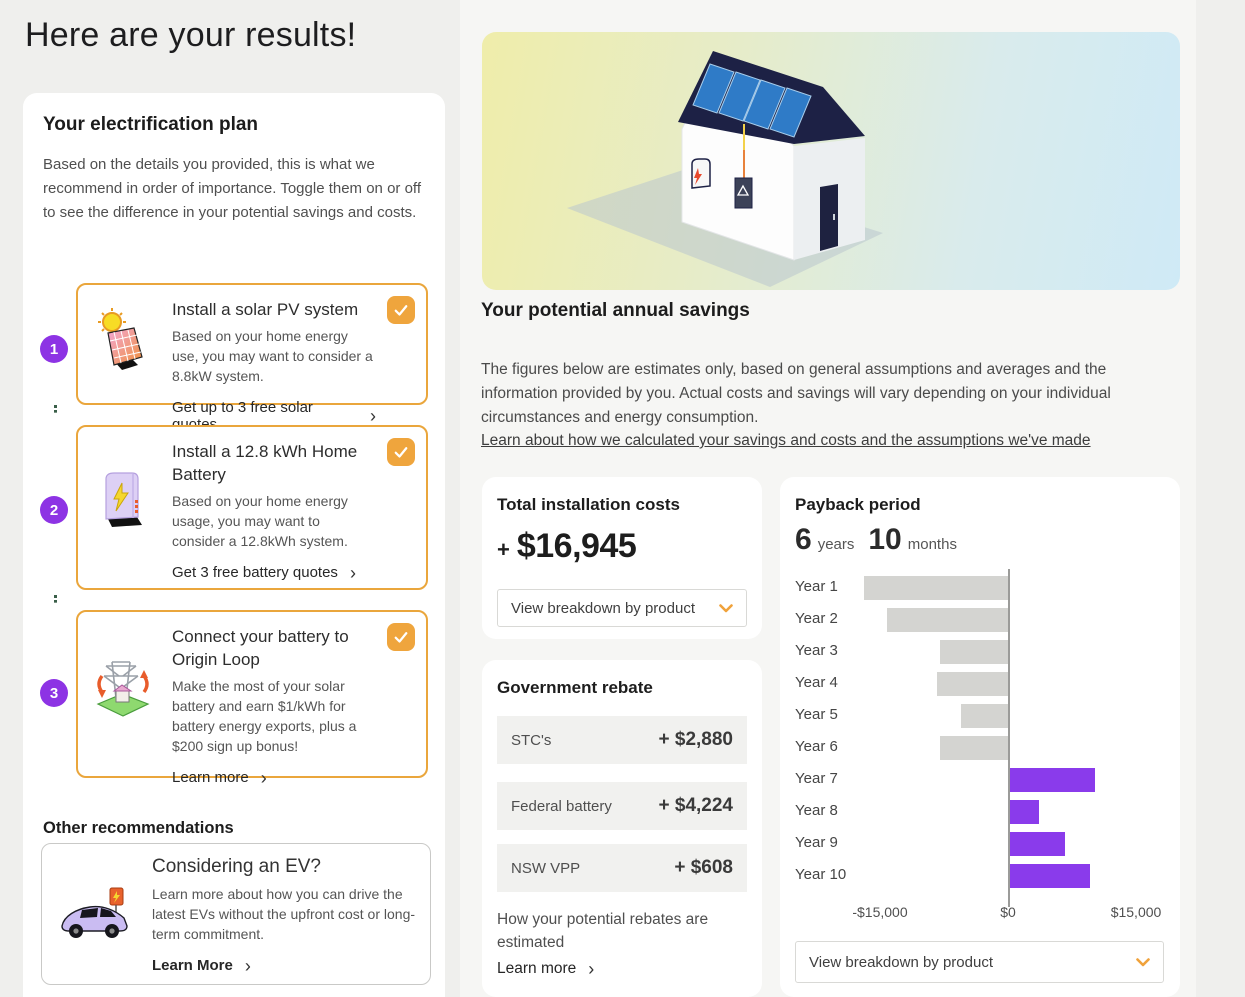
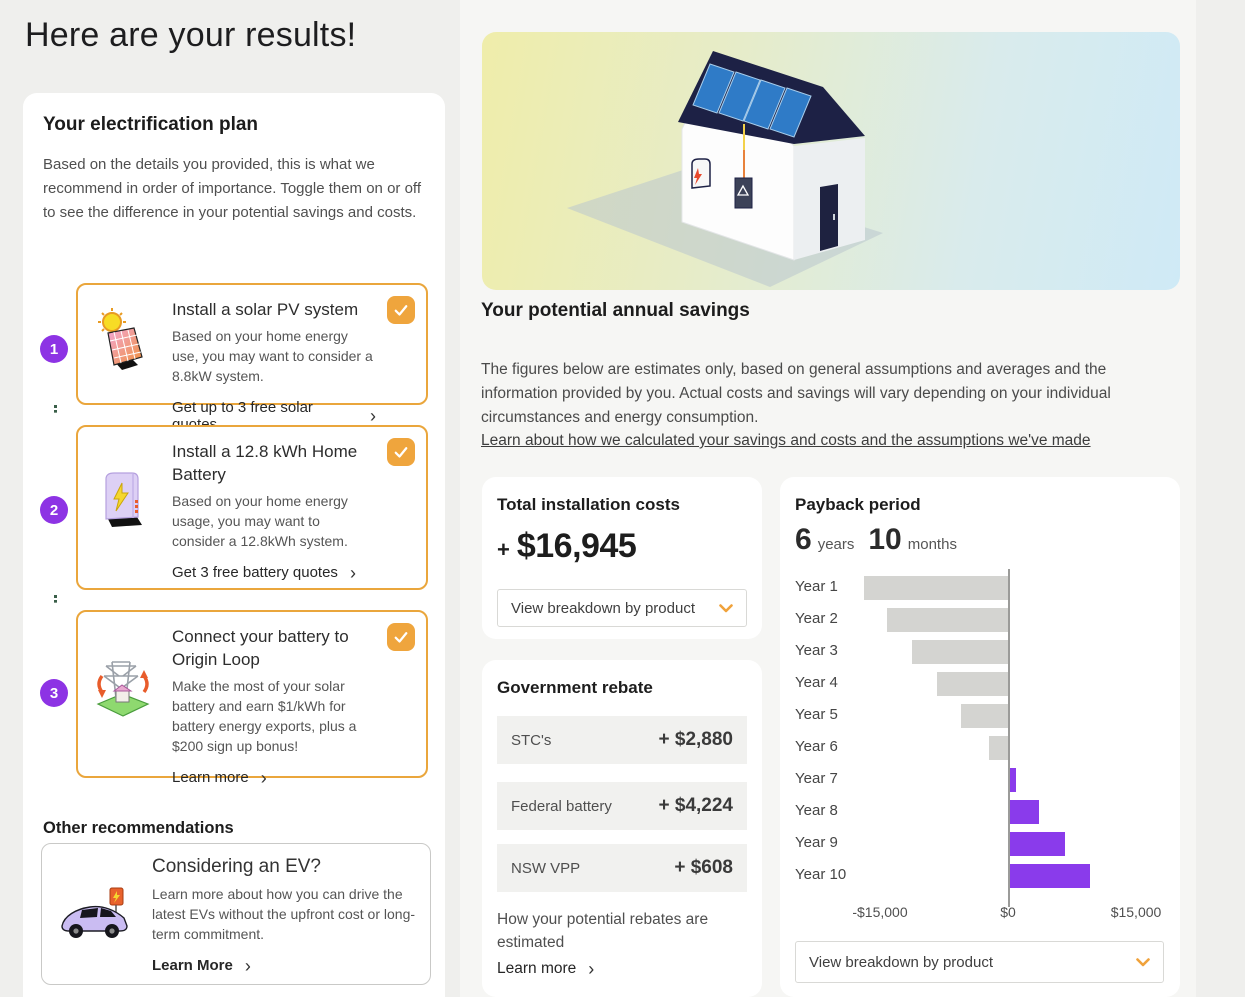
Year 3: -$8000 -> -$11000
Year 6: -$8000 -> -$2000
Year 7: $10000 -> $1000
